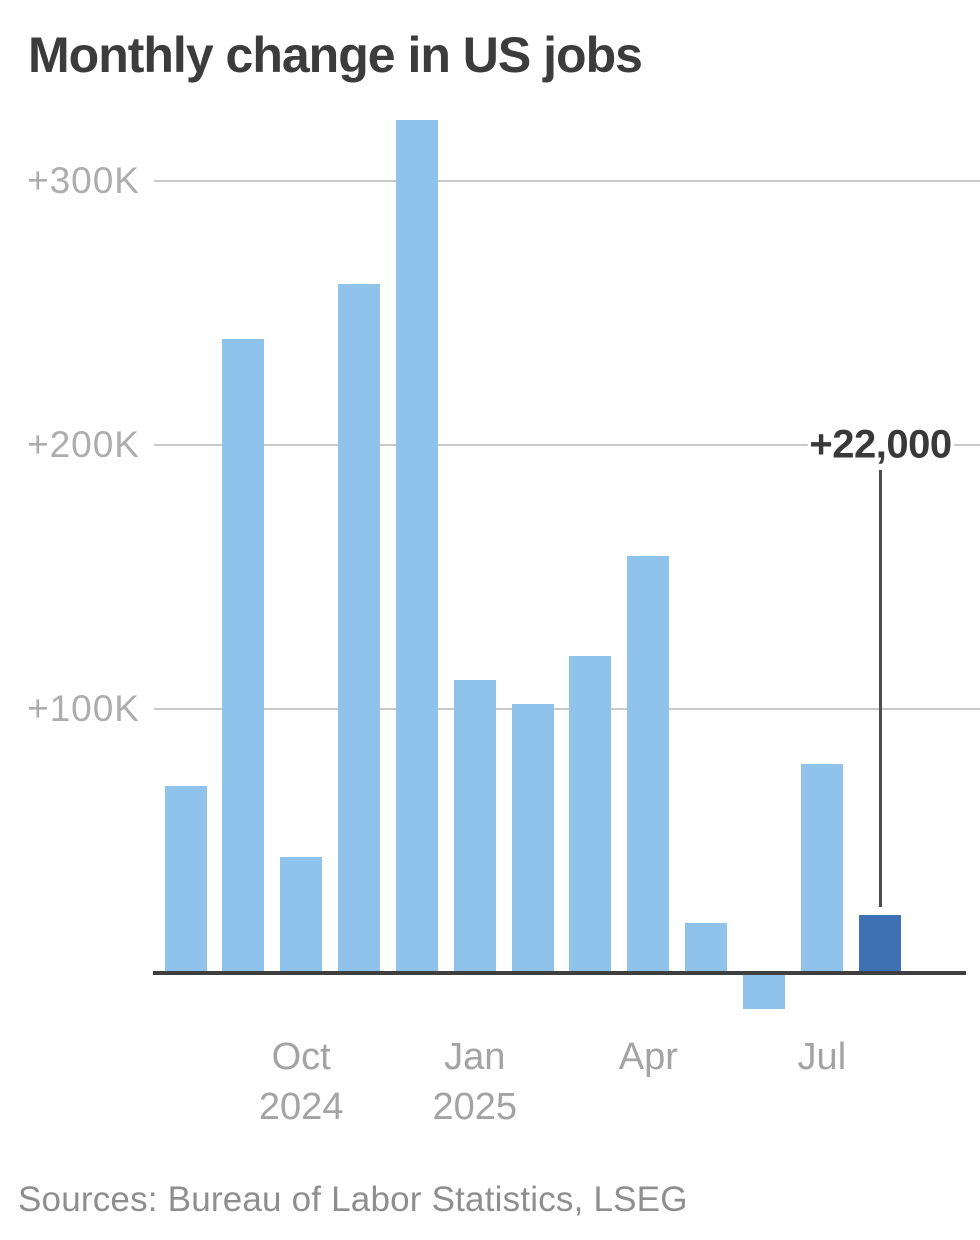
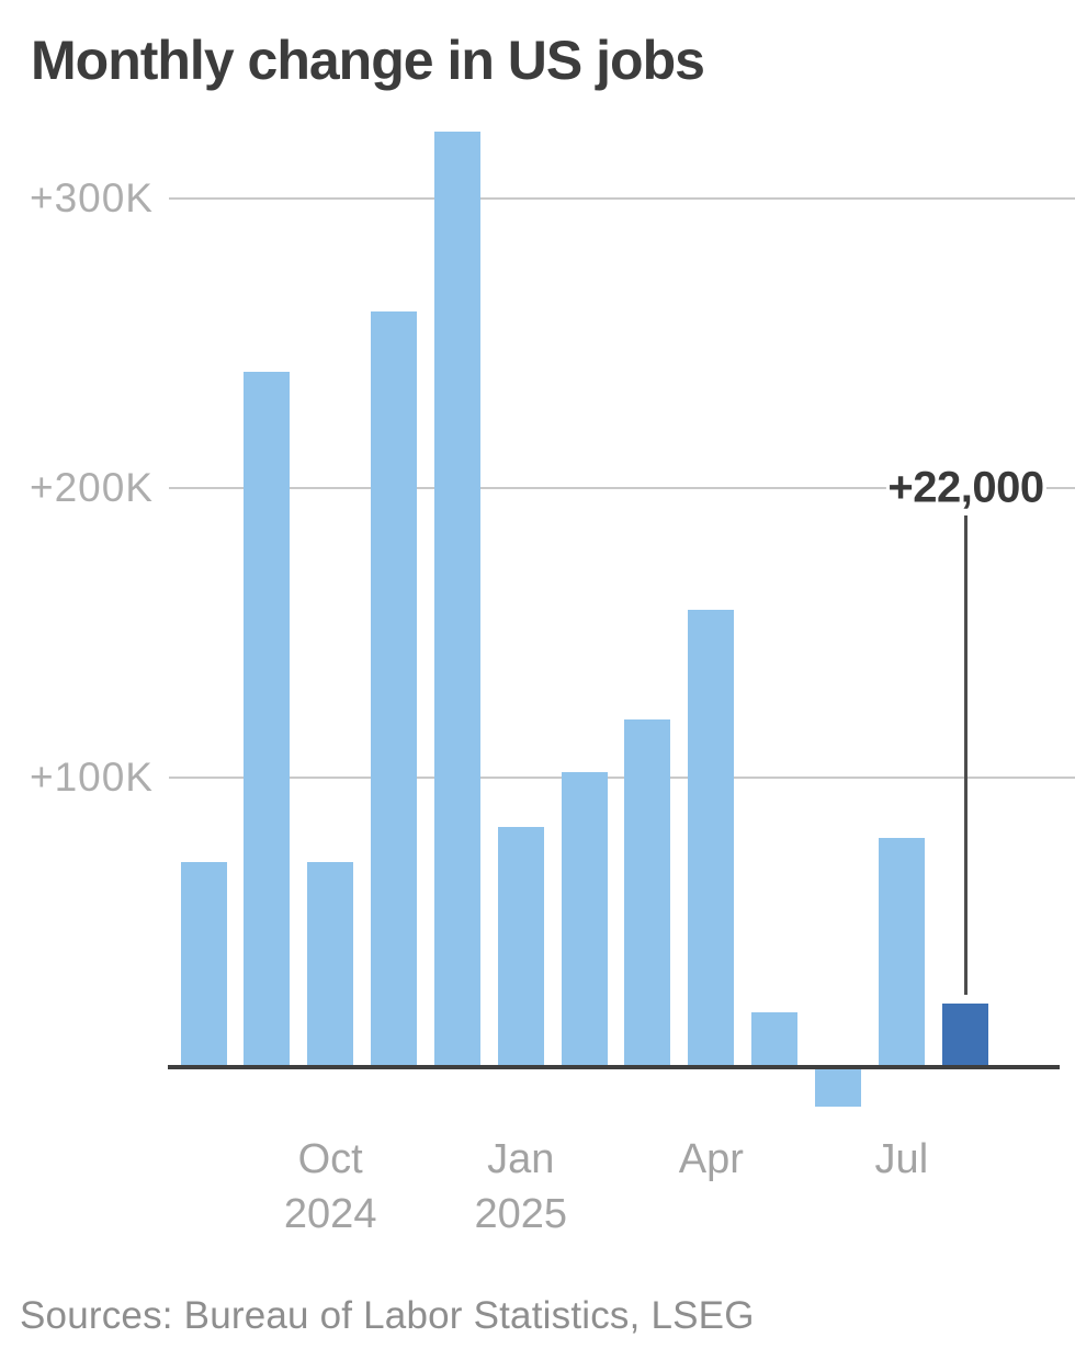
Oct 2024: 44K -> 71K
Jan 2025: 111K -> 83K
